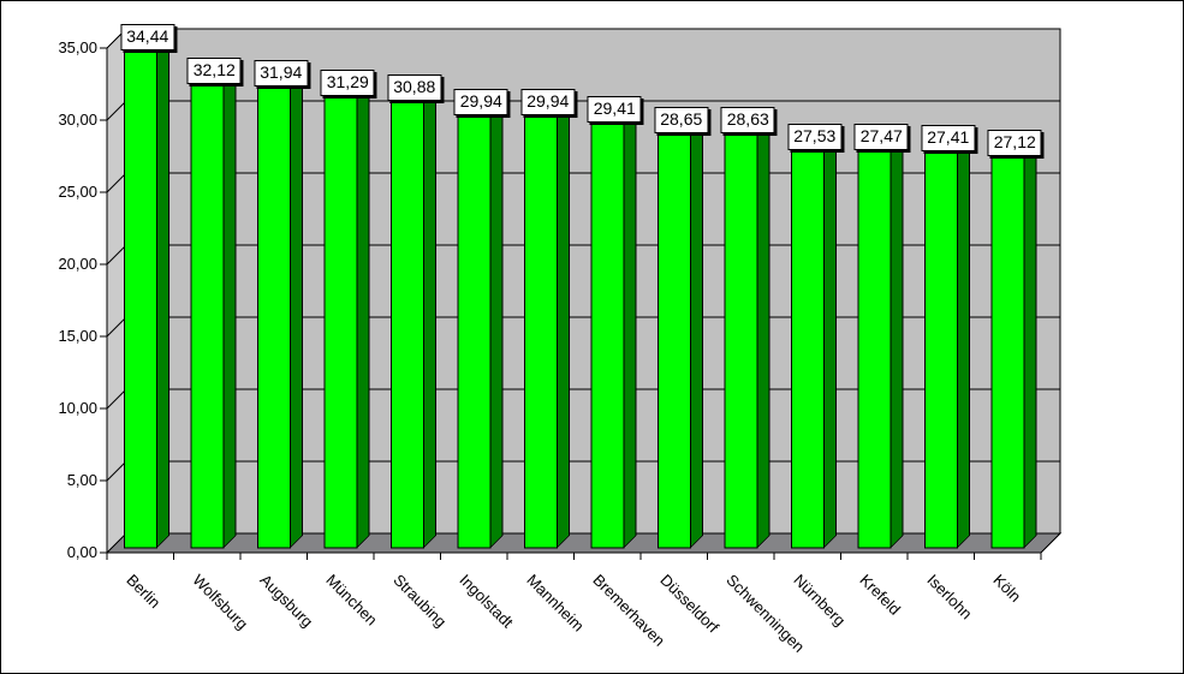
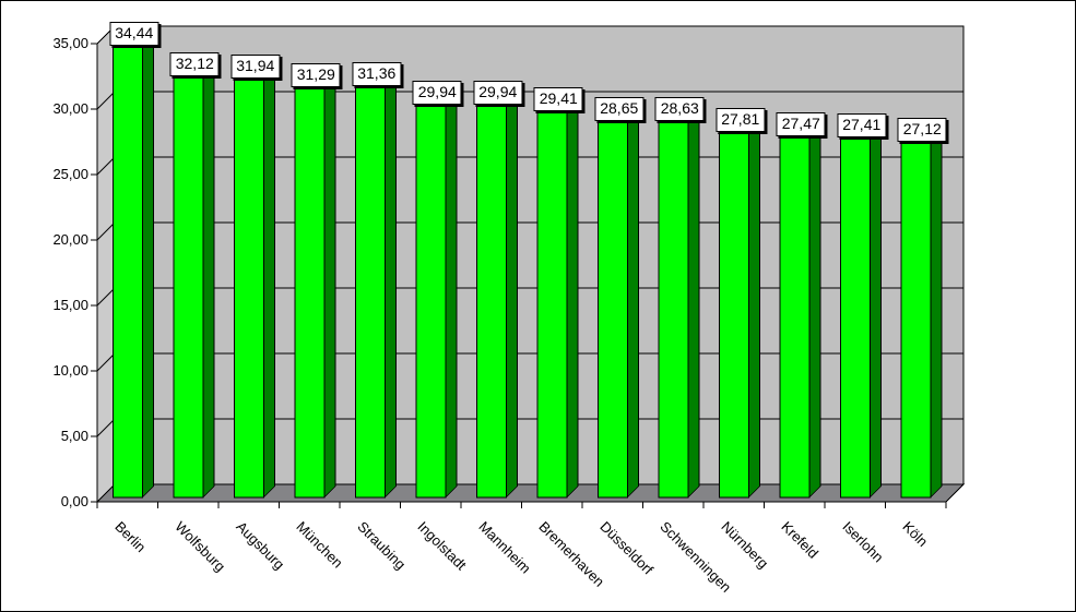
Straubing: 30,88 -> 31,36
Nürnberg: 27,53 -> 27,81
